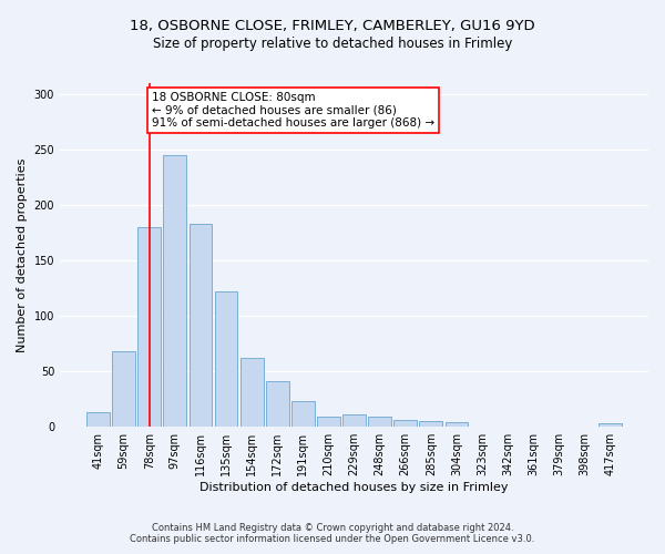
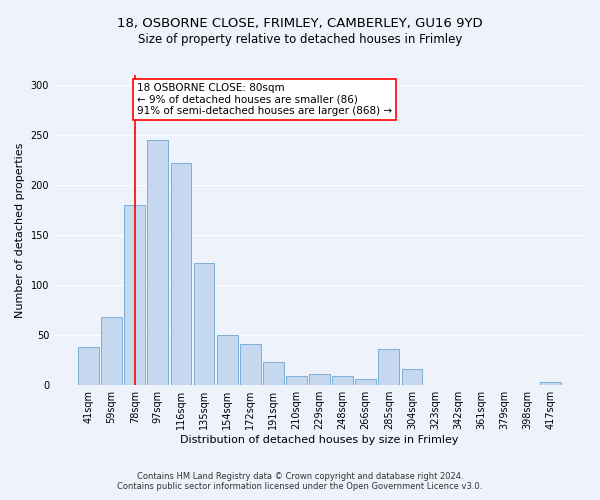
41sqm: 13 -> 38
116sqm: 183 -> 222
154sqm: 62 -> 50
285sqm: 5 -> 36
304sqm: 4 -> 16
